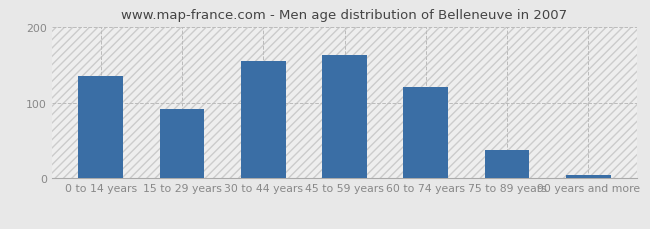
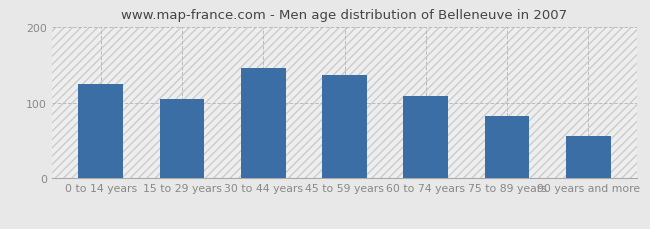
0 to 14 years: 135 -> 124
15 to 29 years: 92 -> 104
30 to 44 years: 155 -> 146
45 to 59 years: 163 -> 136
60 to 74 years: 120 -> 108
75 to 89 years: 37 -> 82
90 years and more: 5 -> 56
